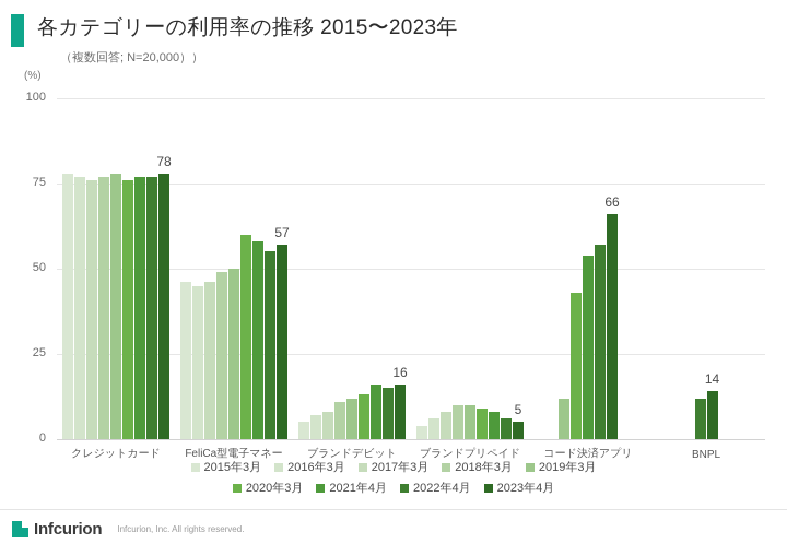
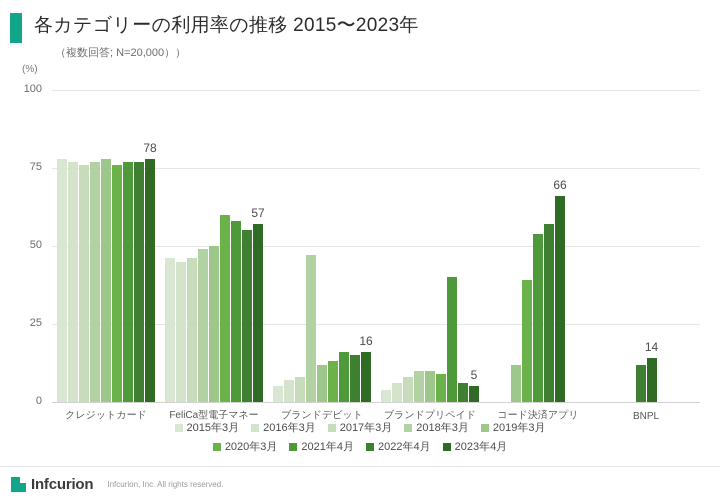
2018年3月/ブランドデビット: 11 -> 47
2021年4月/ブランドプリペイド: 8 -> 40
2020年3月/コード決済アプリ: 43 -> 39
